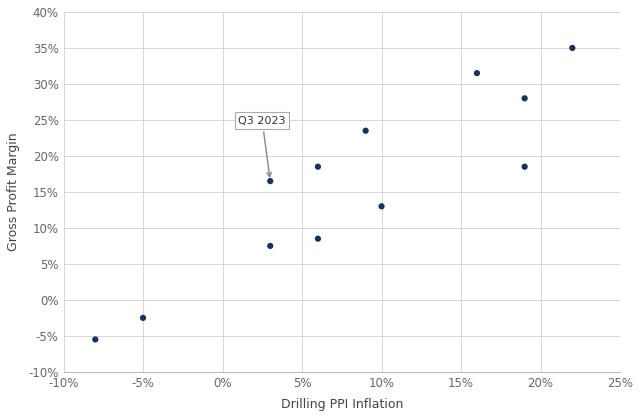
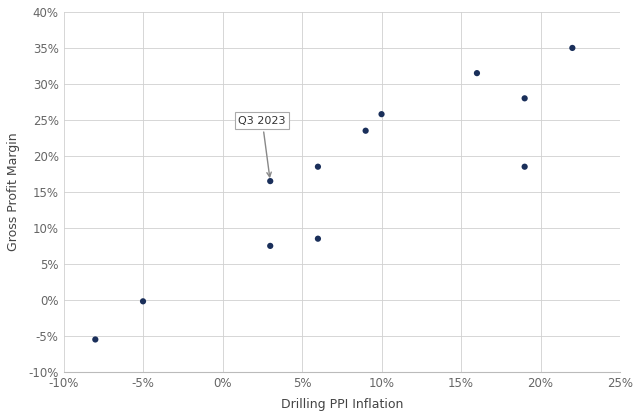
-5%: -2.5% -> -0.2%
10%: 13.0% -> 25.8%
